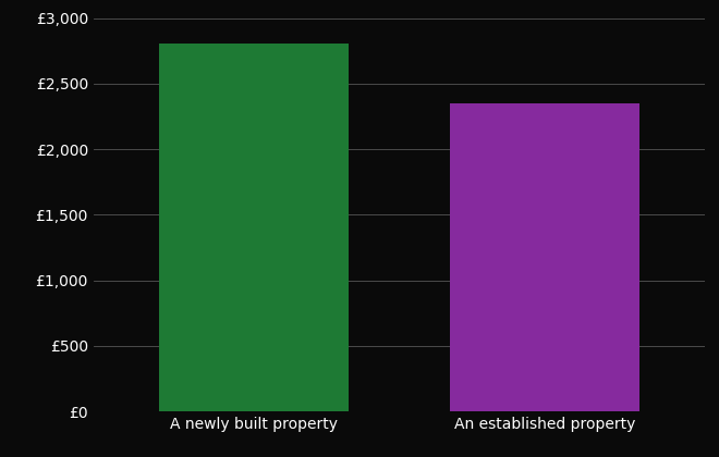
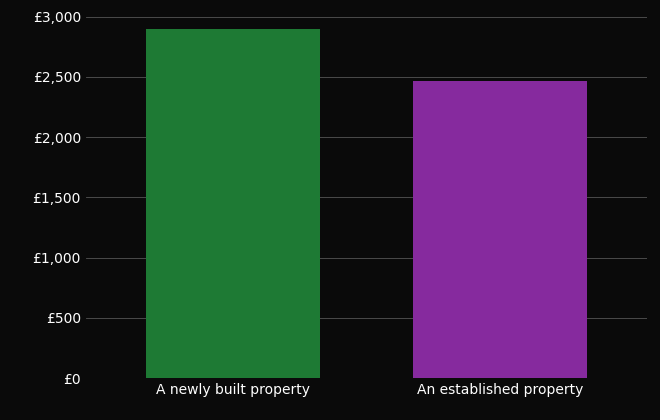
A newly built property: £2,810 -> £2,900
An established property: £2,350 -> £2,470
